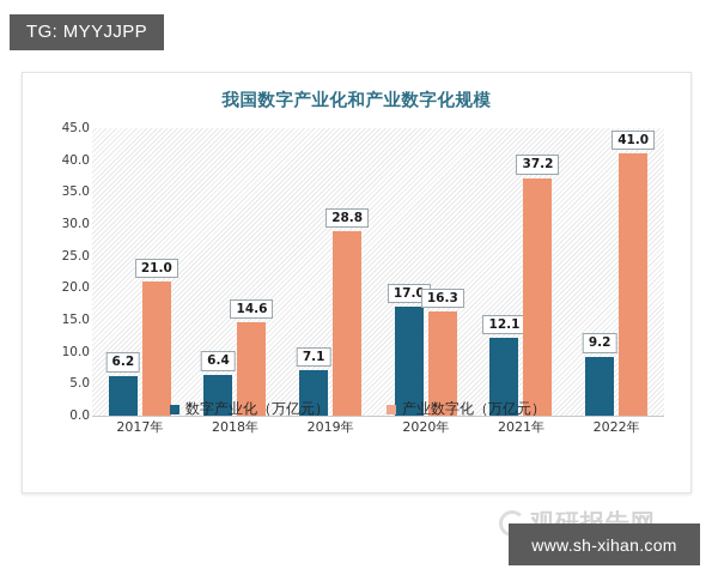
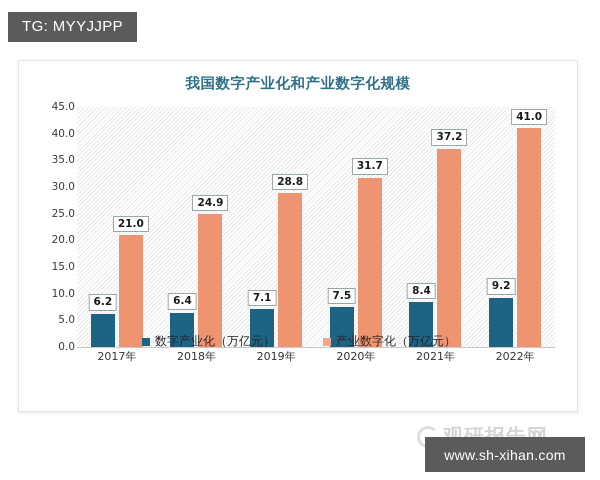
产业数字化（万亿元）/2018年: 14.6 -> 24.9
数字产业化（万亿元）/2020年: 17.0 -> 7.5
产业数字化（万亿元）/2020年: 16.3 -> 31.7
数字产业化（万亿元）/2021年: 12.1 -> 8.4
